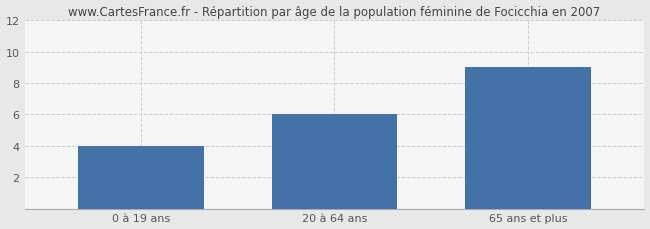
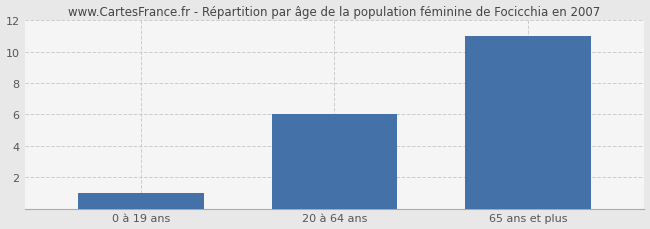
0 à 19 ans: 4 -> 1
65 ans et plus: 9 -> 11
